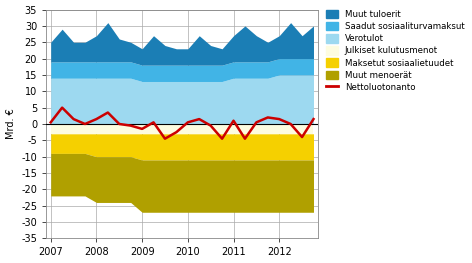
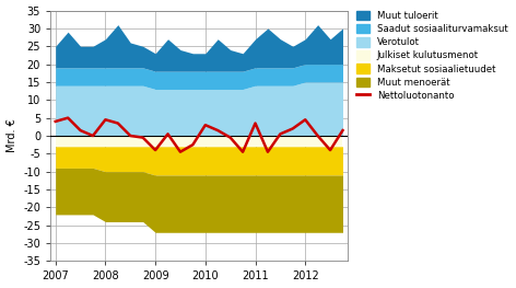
Nettoluotonanto/2007: 0.5 -> 4.0
Nettoluotonanto/2008: 1.5 -> 4.5
Nettoluotonanto/2009: -1.5 -> -4.0
Nettoluotonanto/2010: 0.5 -> 3.0
Nettoluotonanto/2011: 1.0 -> 3.5
Nettoluotonanto/2012: 1.5 -> 4.5
